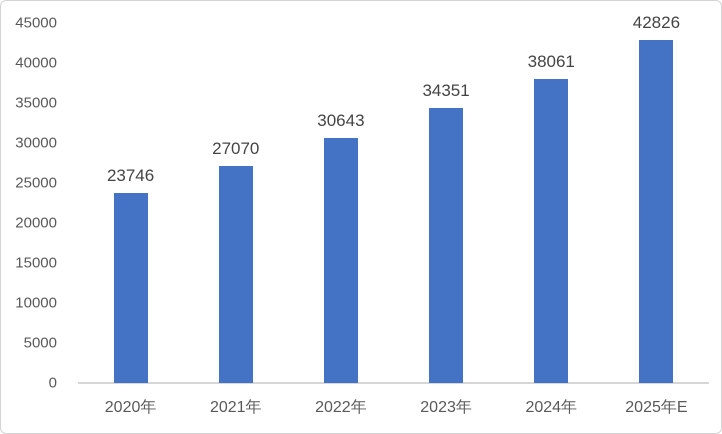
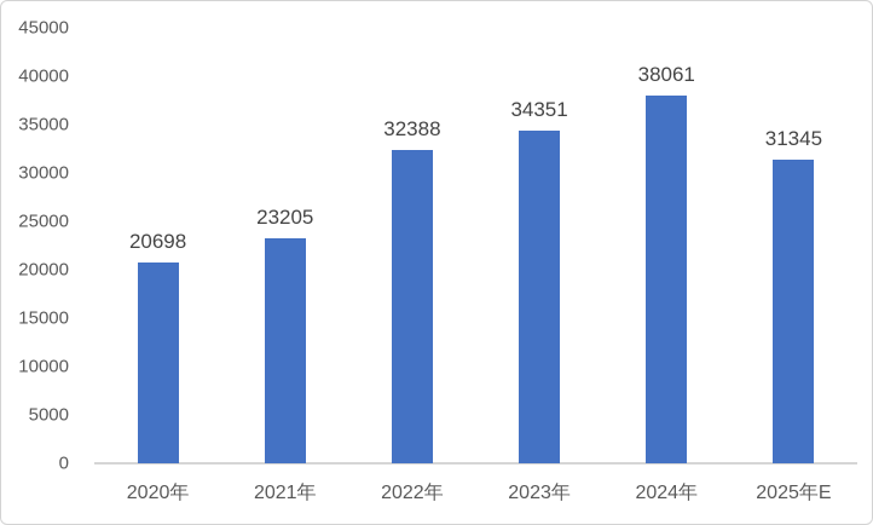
2020年: 23746 -> 20698
2021年: 27070 -> 23205
2022年: 30643 -> 32388
2025年E: 42826 -> 31345
